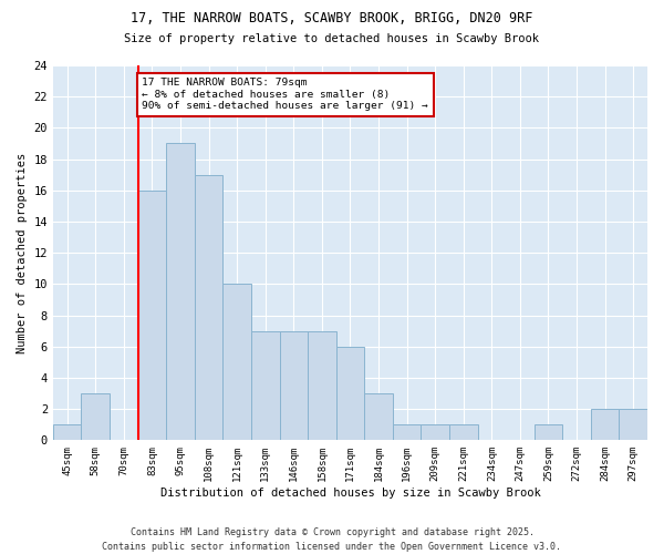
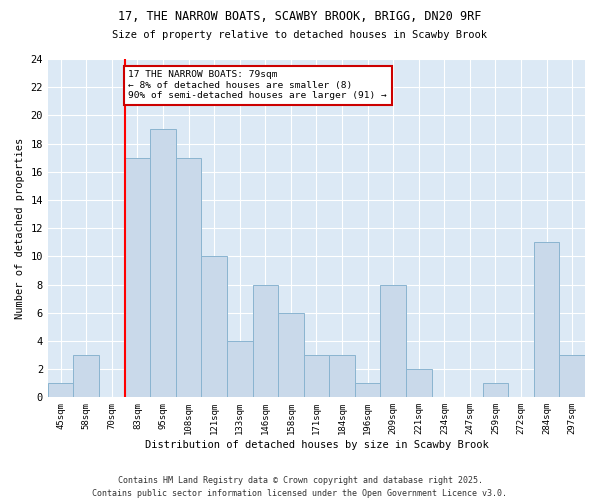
83sqm: 16 -> 17
133sqm: 7 -> 4
146sqm: 7 -> 8
158sqm: 7 -> 6
171sqm: 6 -> 3
209sqm: 1 -> 8
221sqm: 1 -> 2
284sqm: 2 -> 11
297sqm: 2 -> 3
